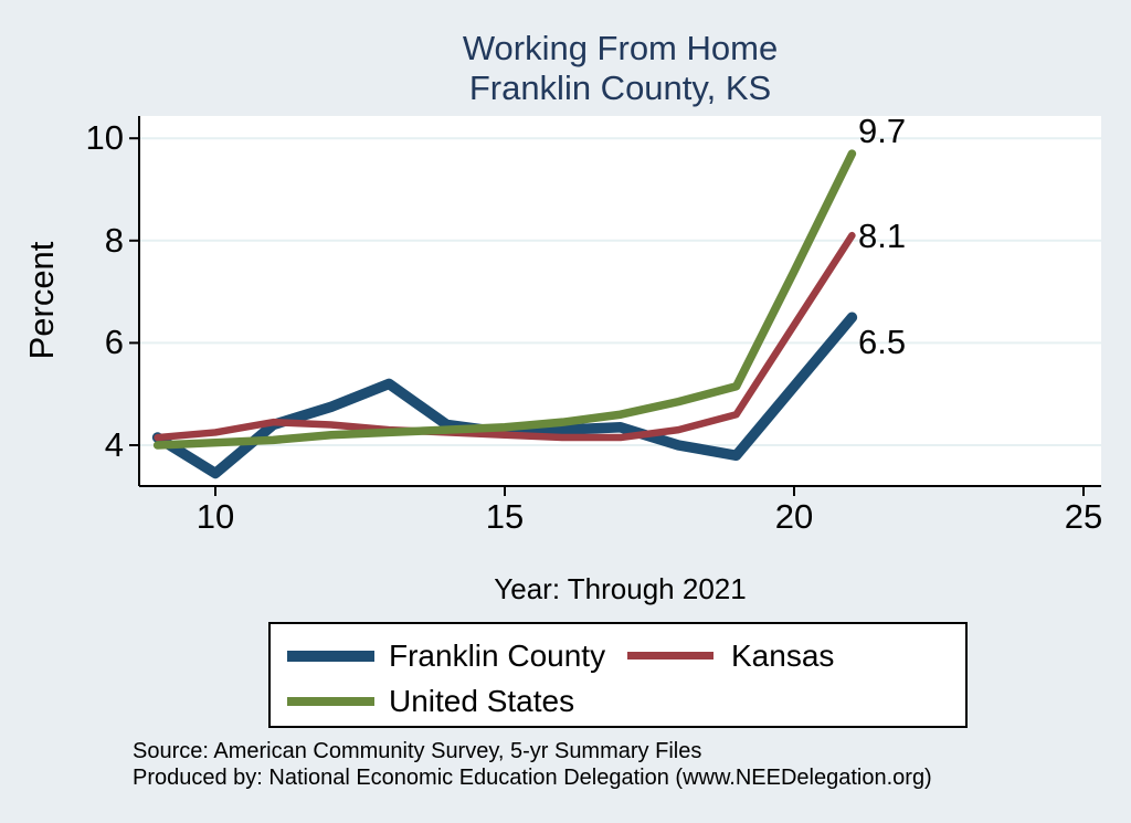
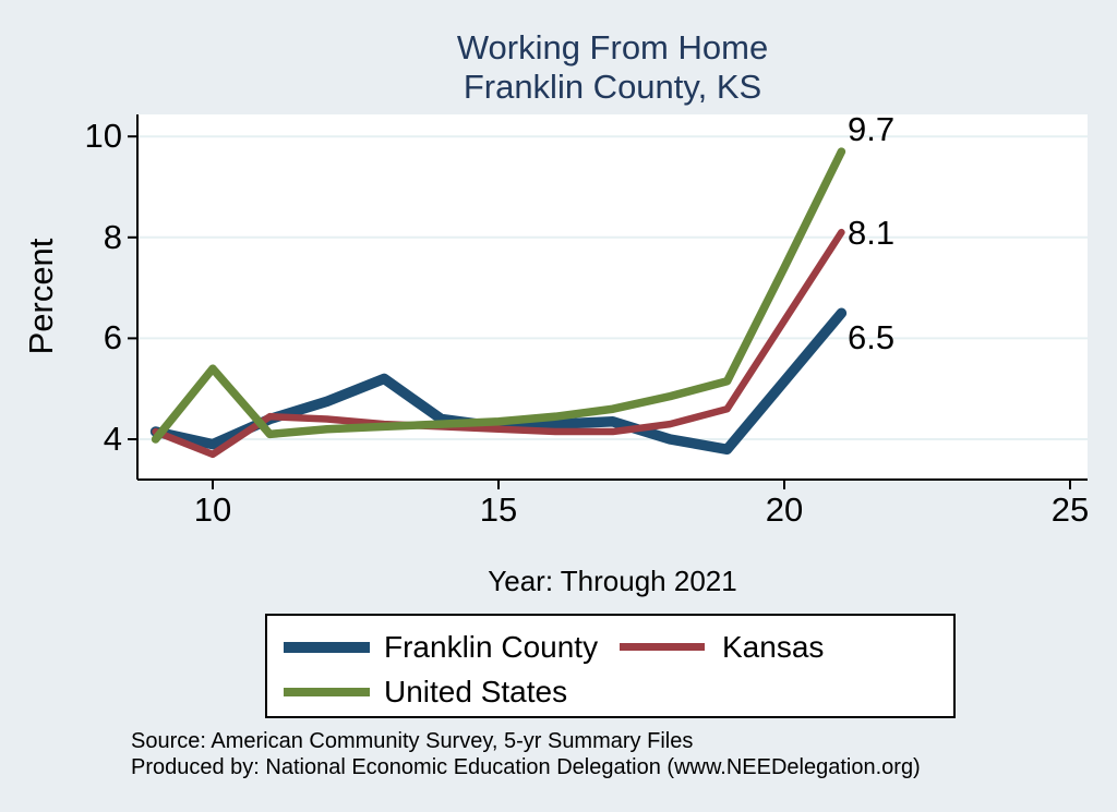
Franklin County/10: 3.5 -> 3.9
Kansas/10: 4.2 -> 3.7
United States/10: 4.0 -> 5.4
